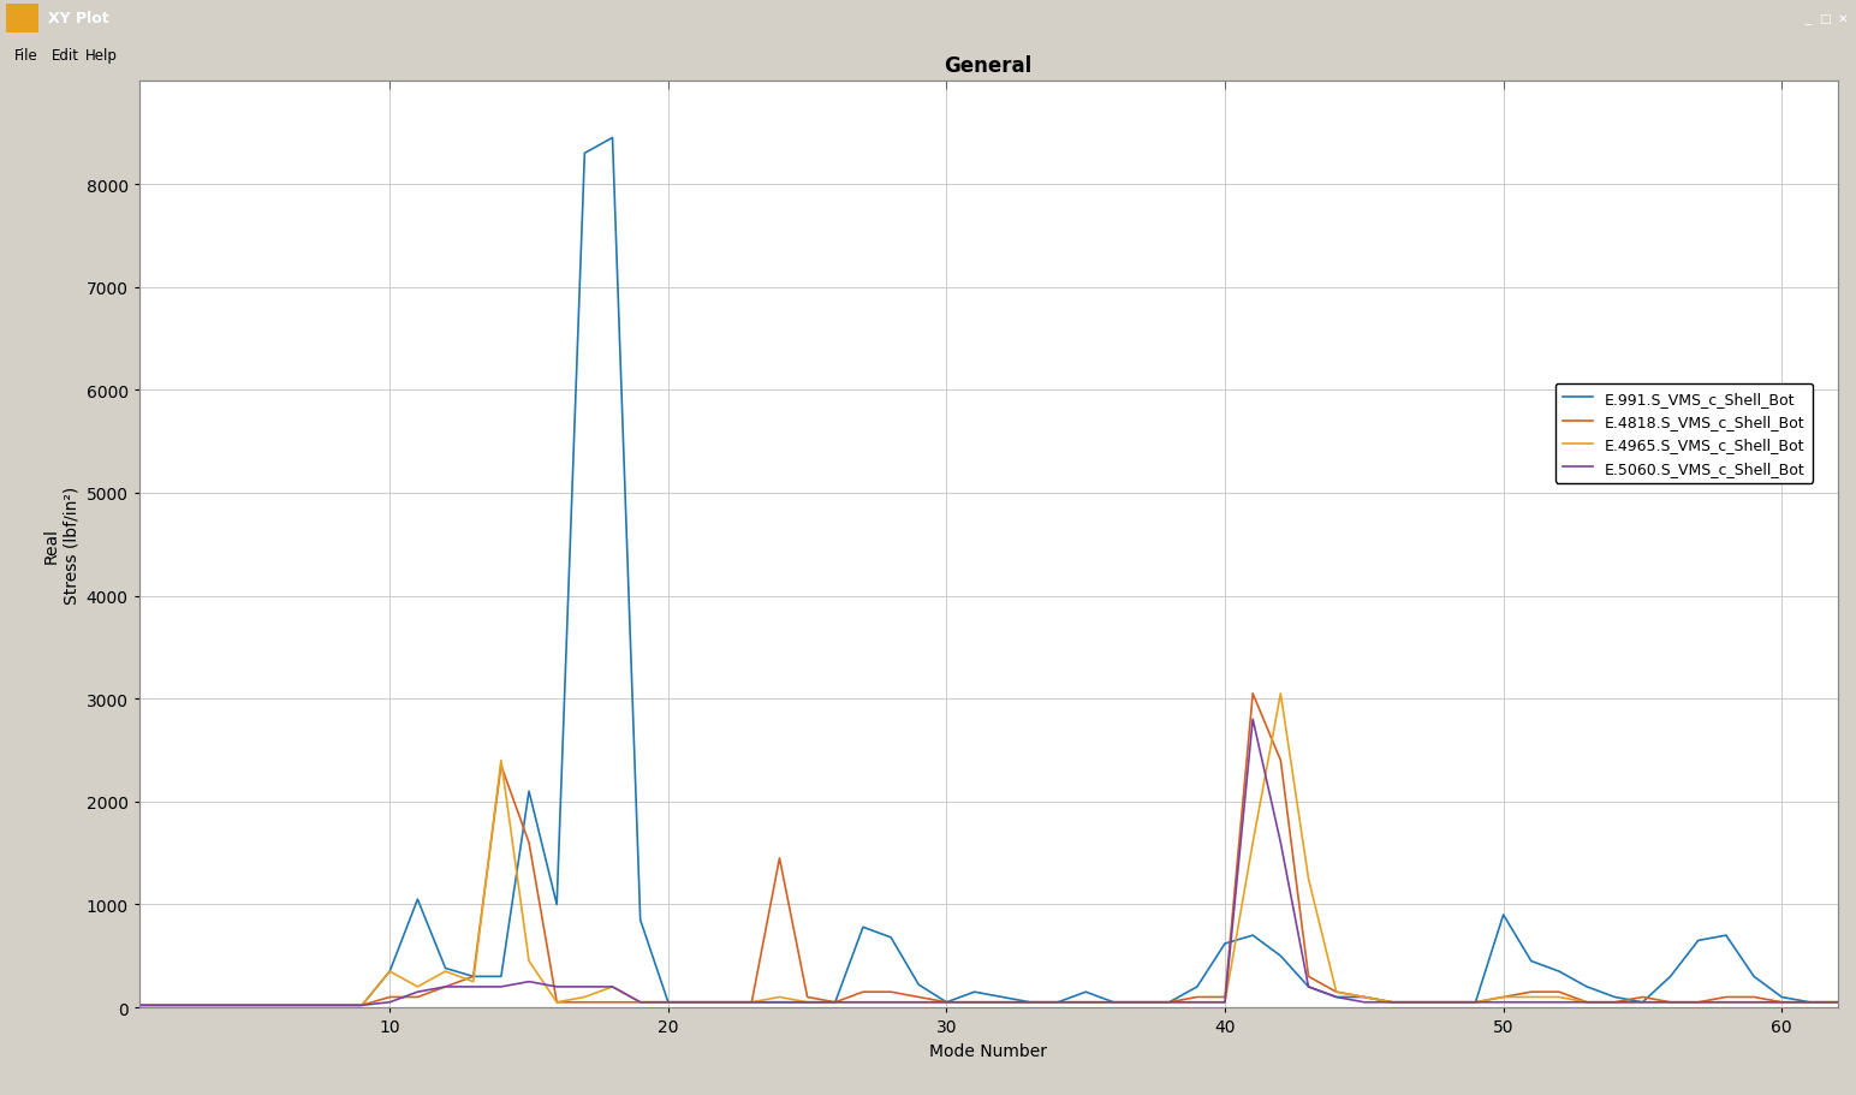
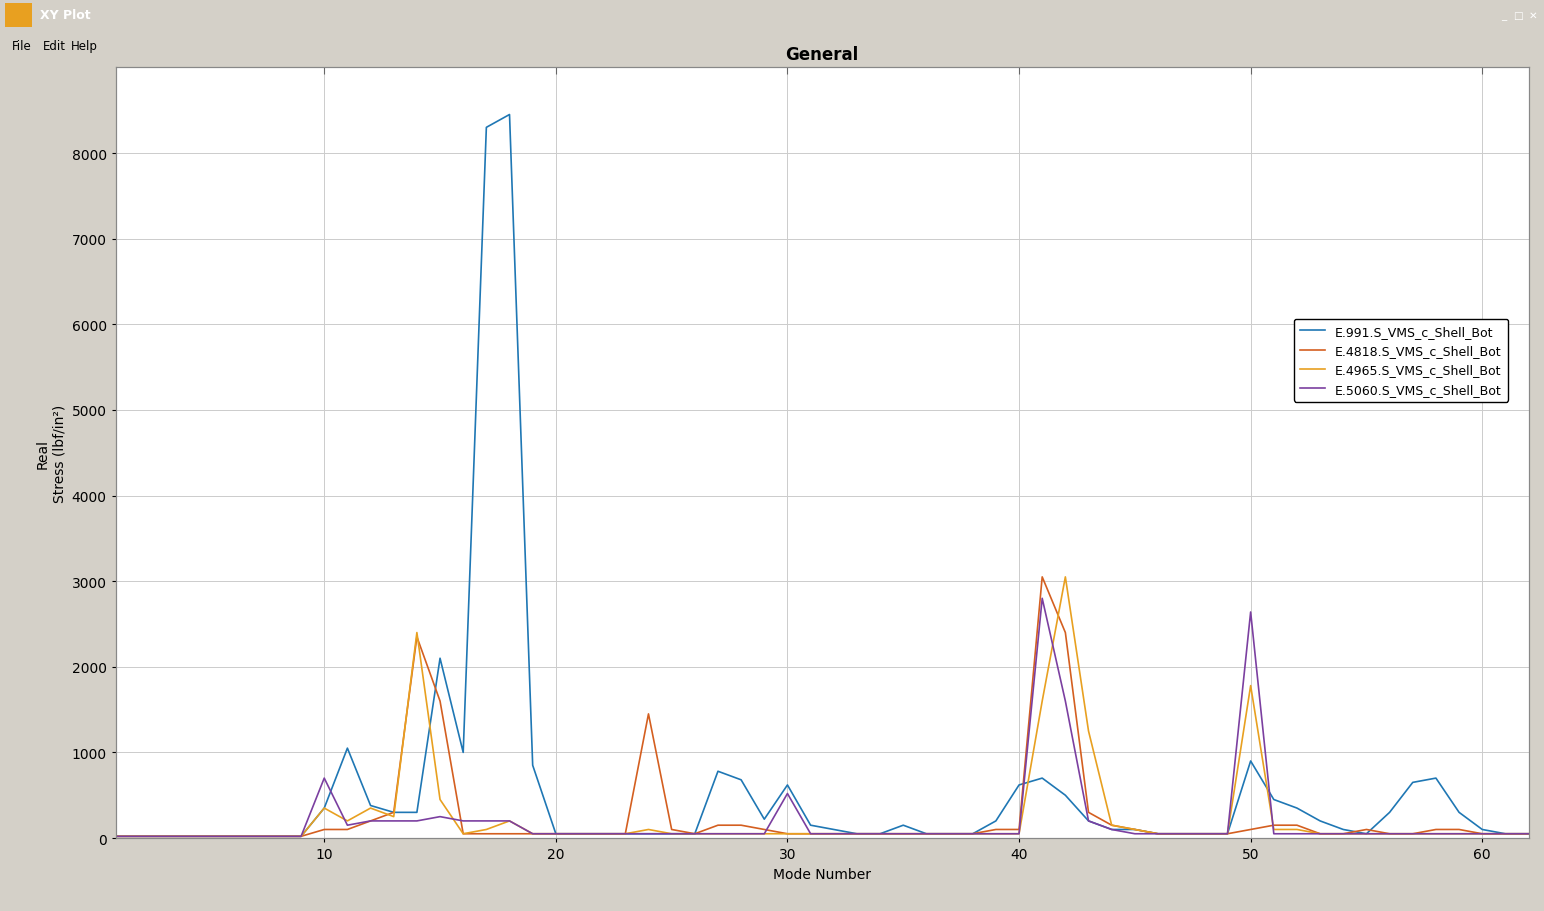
E.5060.S_VMS_c_Shell_Bot/10: 50 -> 700
E.991.S_VMS_c_Shell_Bot/30: 50 -> 620
E.5060.S_VMS_c_Shell_Bot/30: 50 -> 520
E.4965.S_VMS_c_Shell_Bot/50: 100 -> 1780
E.5060.S_VMS_c_Shell_Bot/50: 50 -> 2640
